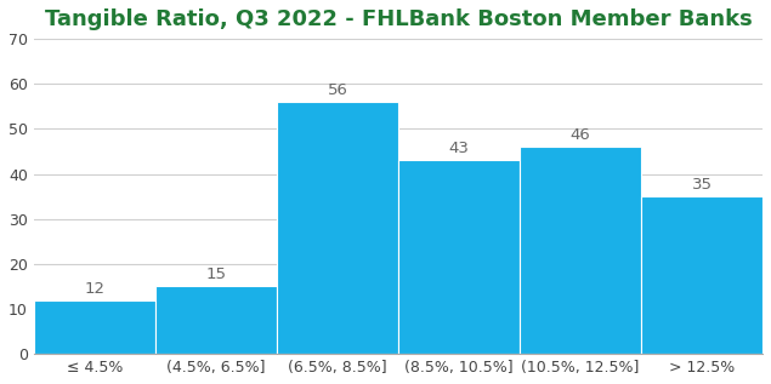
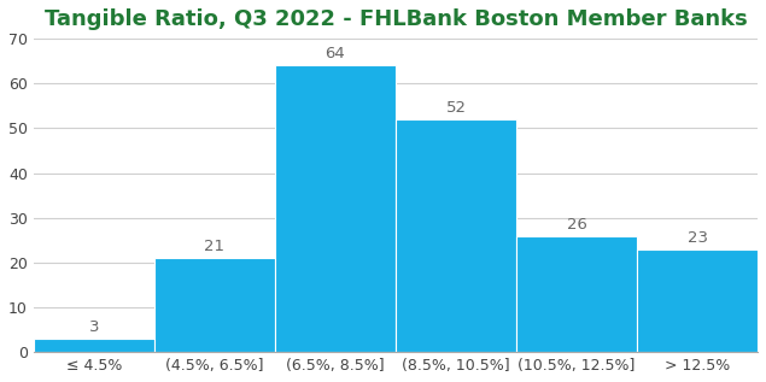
≤ 4.5%: 12 -> 3
(4.5%, 6.5%]: 15 -> 21
(6.5%, 8.5%]: 56 -> 64
(8.5%, 10.5%]: 43 -> 52
(10.5%, 12.5%]: 46 -> 26
> 12.5%: 35 -> 23
